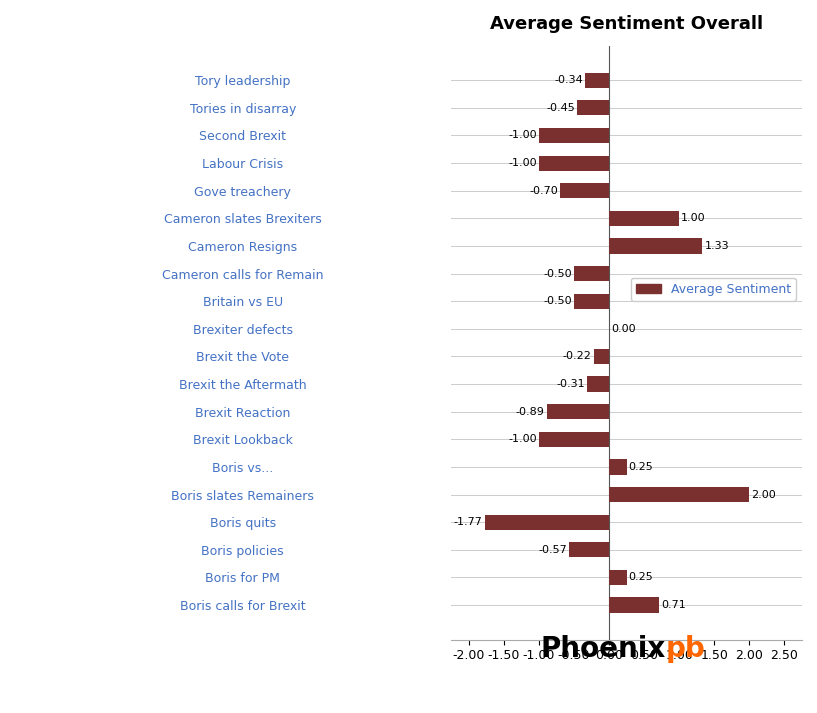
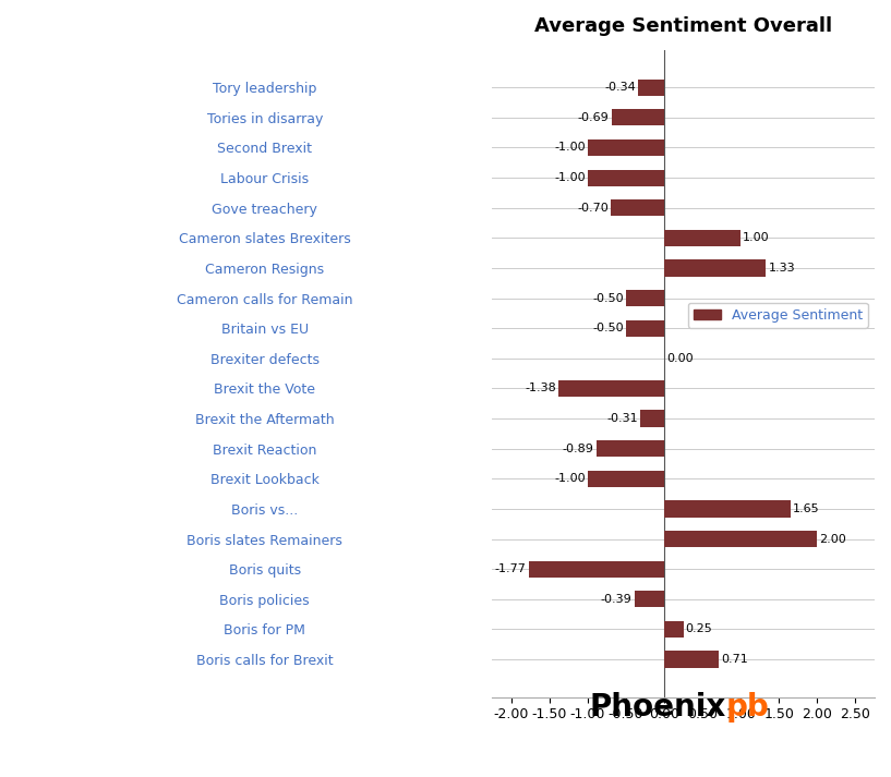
Tories in disarray: -0.45 -> -0.69
Brexit the Vote: -0.22 -> -1.38
Boris vs...: 0.25 -> 1.65
Boris policies: -0.57 -> -0.39
